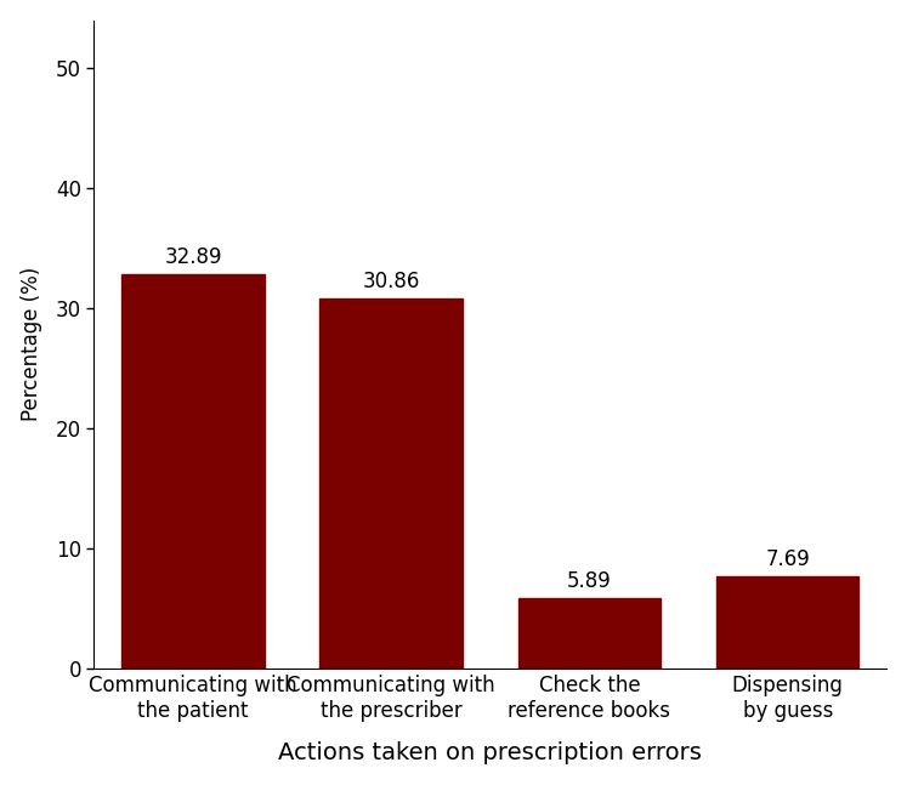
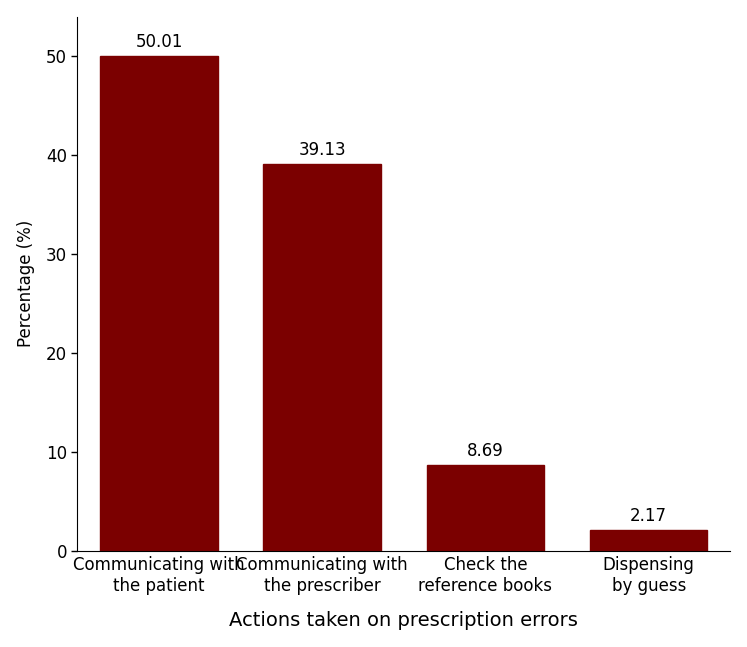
Communicating with the patient: 32.89 -> 50.01
Communicating with the prescriber: 30.86 -> 39.13
Check the reference books: 5.89 -> 8.69
Dispensing by guess: 7.69 -> 2.17
